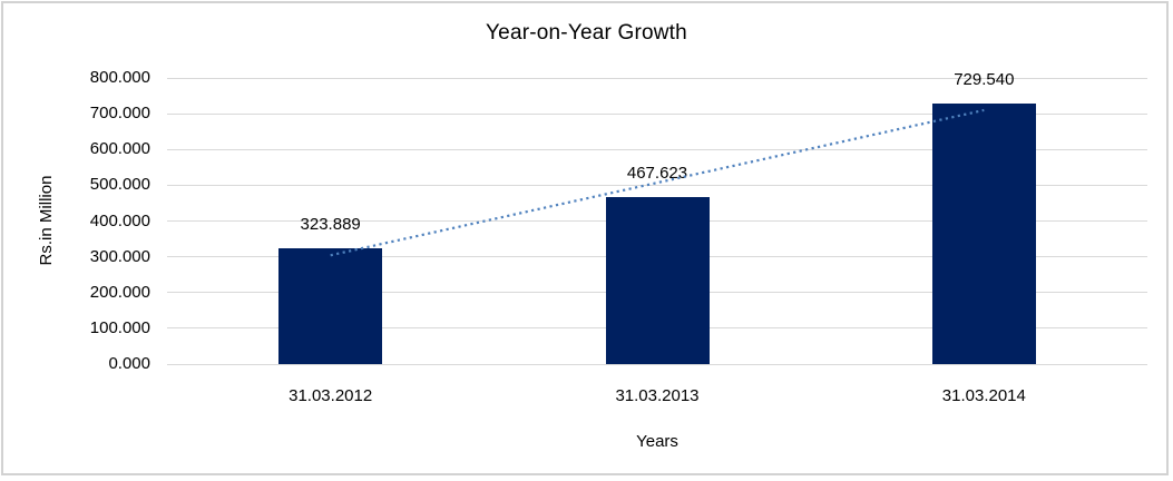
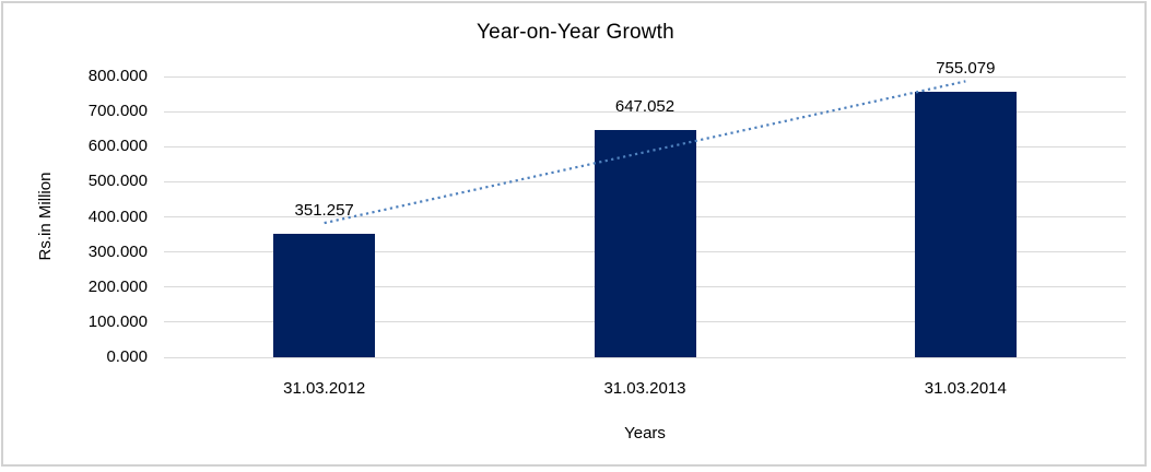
31.03.2012: 323.889 -> 351.257
31.03.2013: 467.623 -> 647.052
31.03.2014: 729.540 -> 755.079
